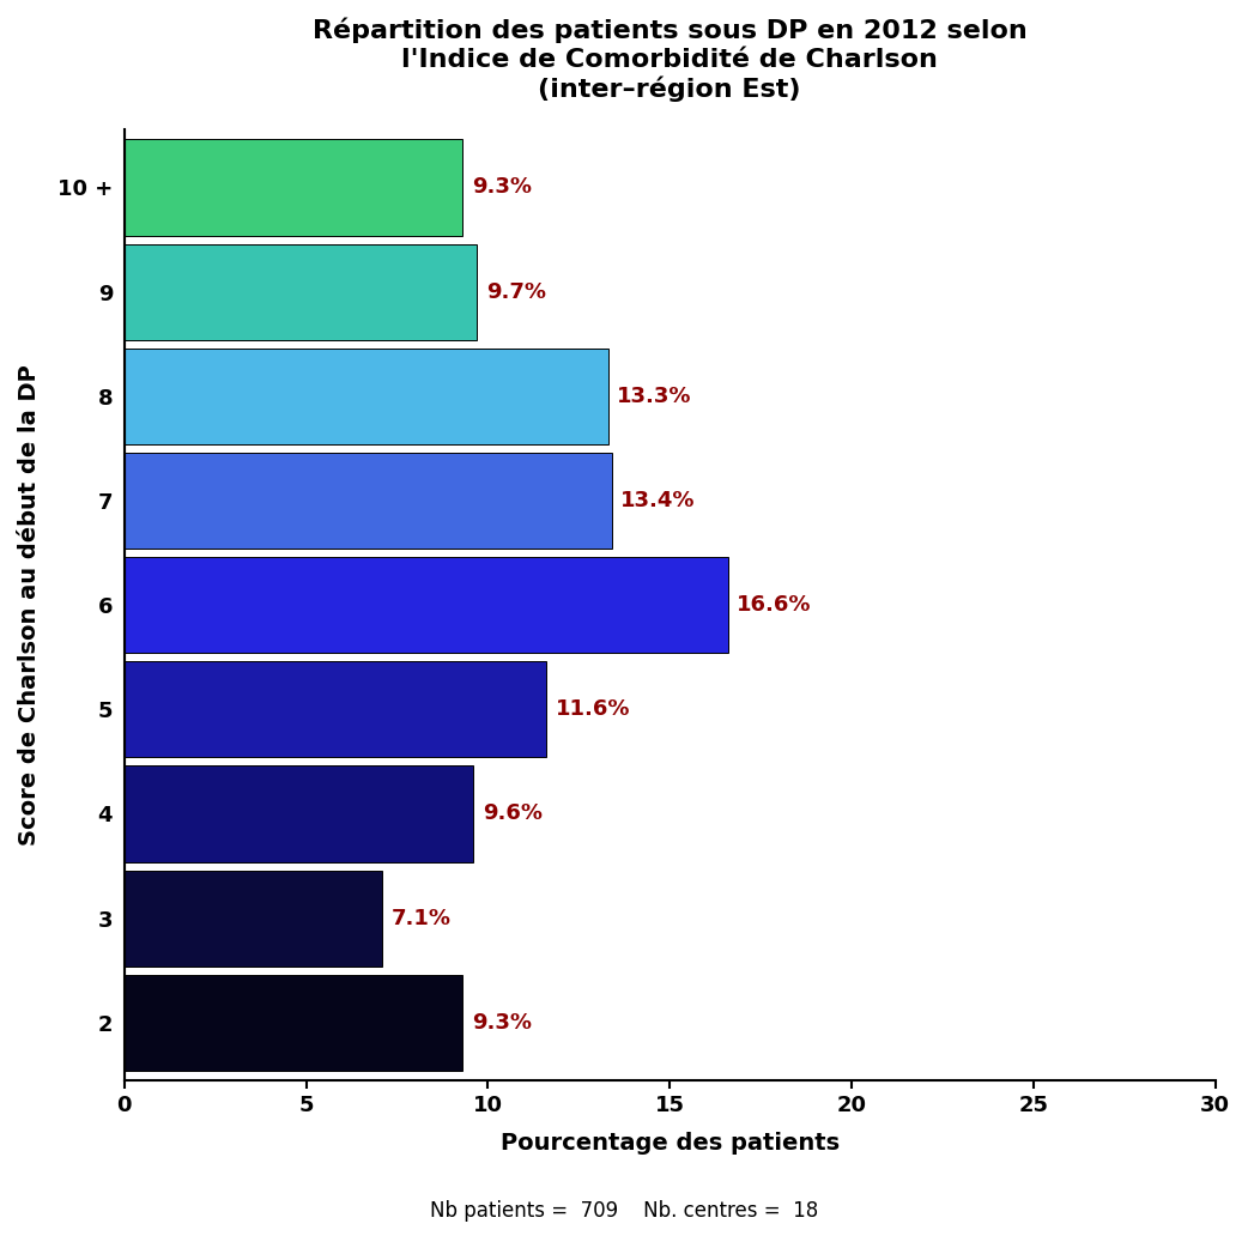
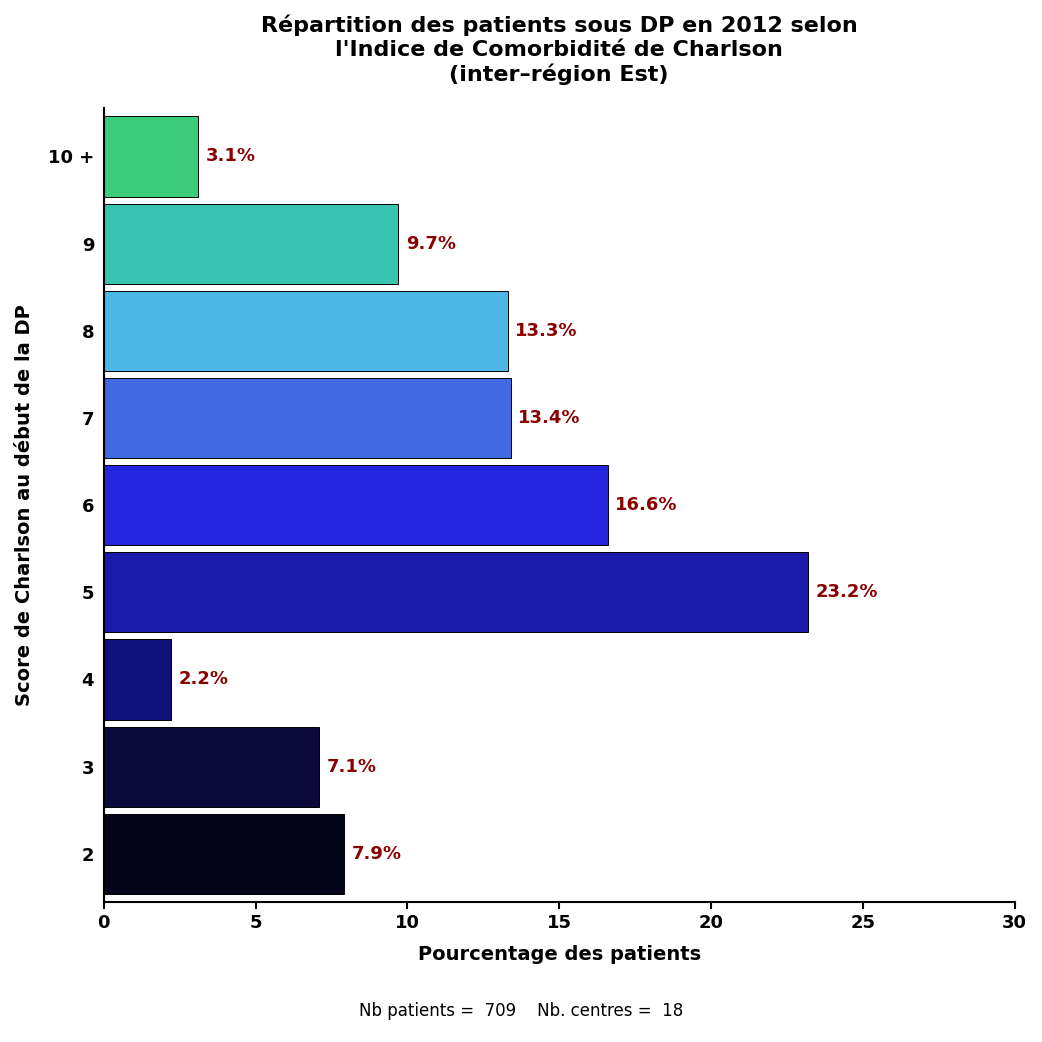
10 +: 9.3% -> 3.1%
5: 11.6% -> 23.2%
4: 9.6% -> 2.2%
2: 9.3% -> 7.9%
